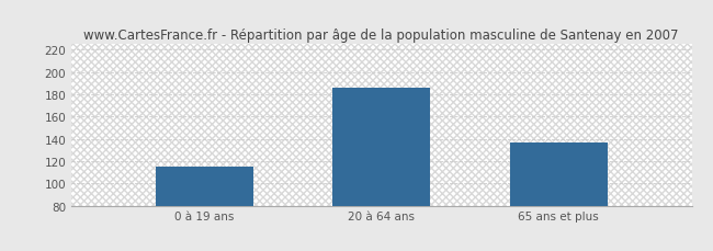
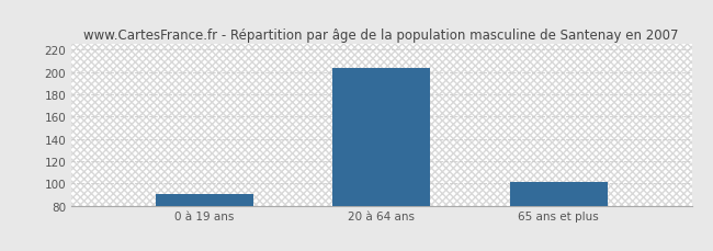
0 à 19 ans: 115 -> 90
20 à 64 ans: 186 -> 204
65 ans et plus: 137 -> 101
